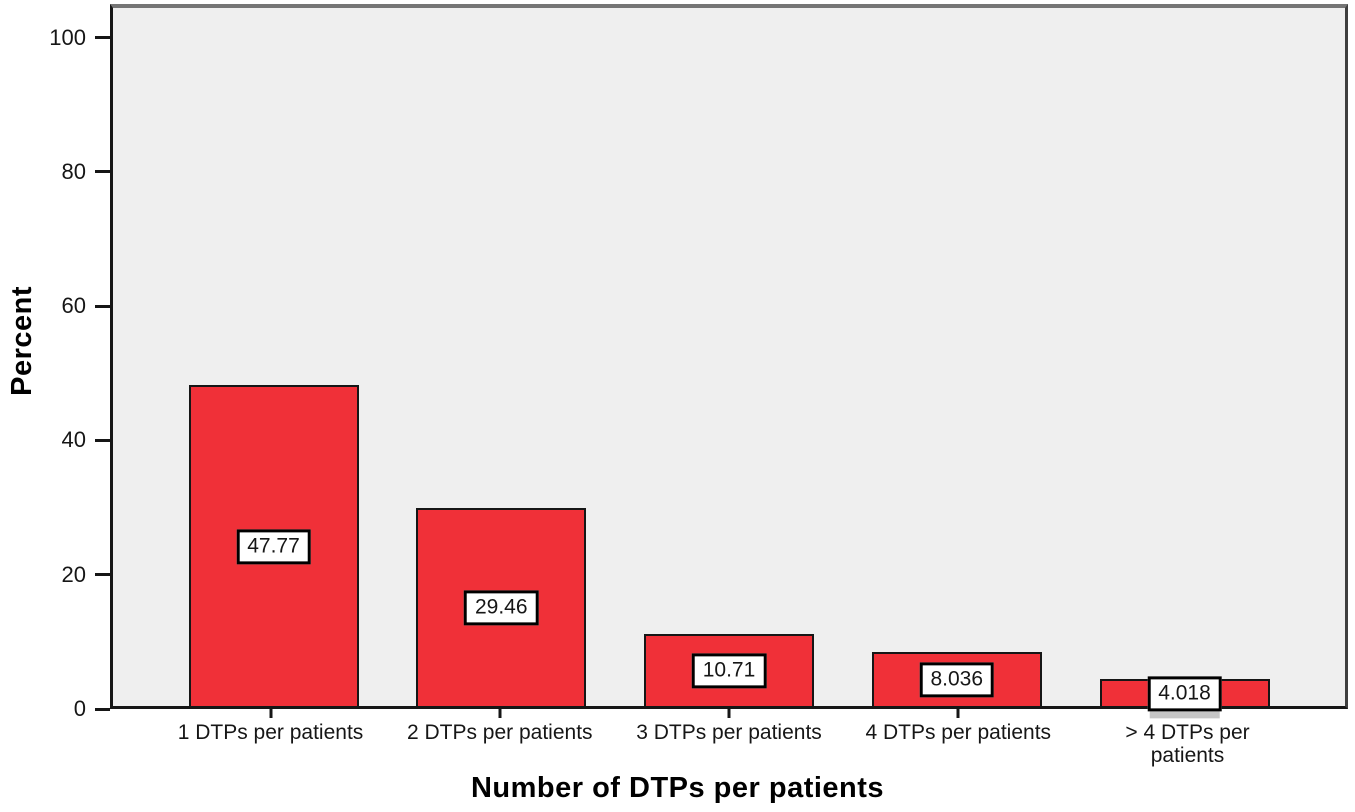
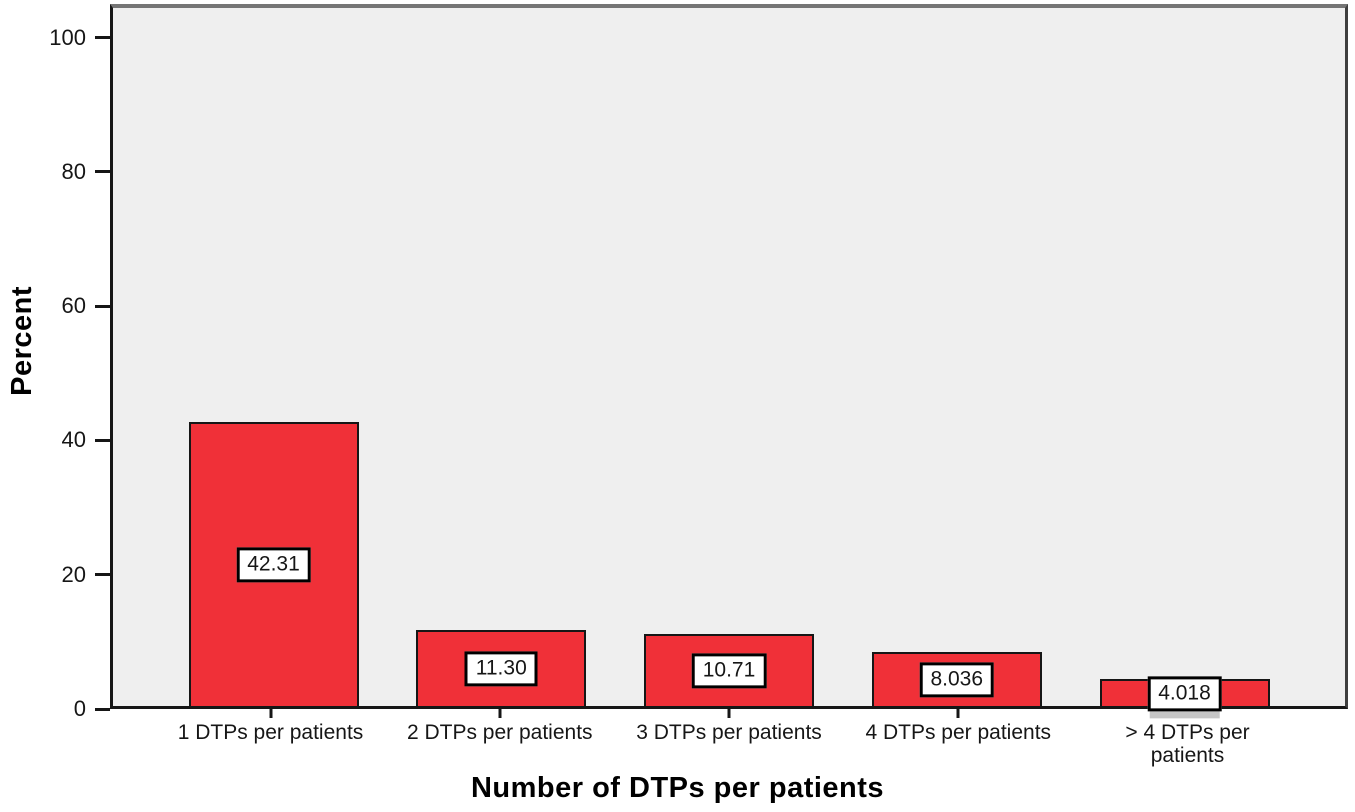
1 DTPs per patients: 47.77 -> 42.31
2 DTPs per patients: 29.46 -> 11.30
